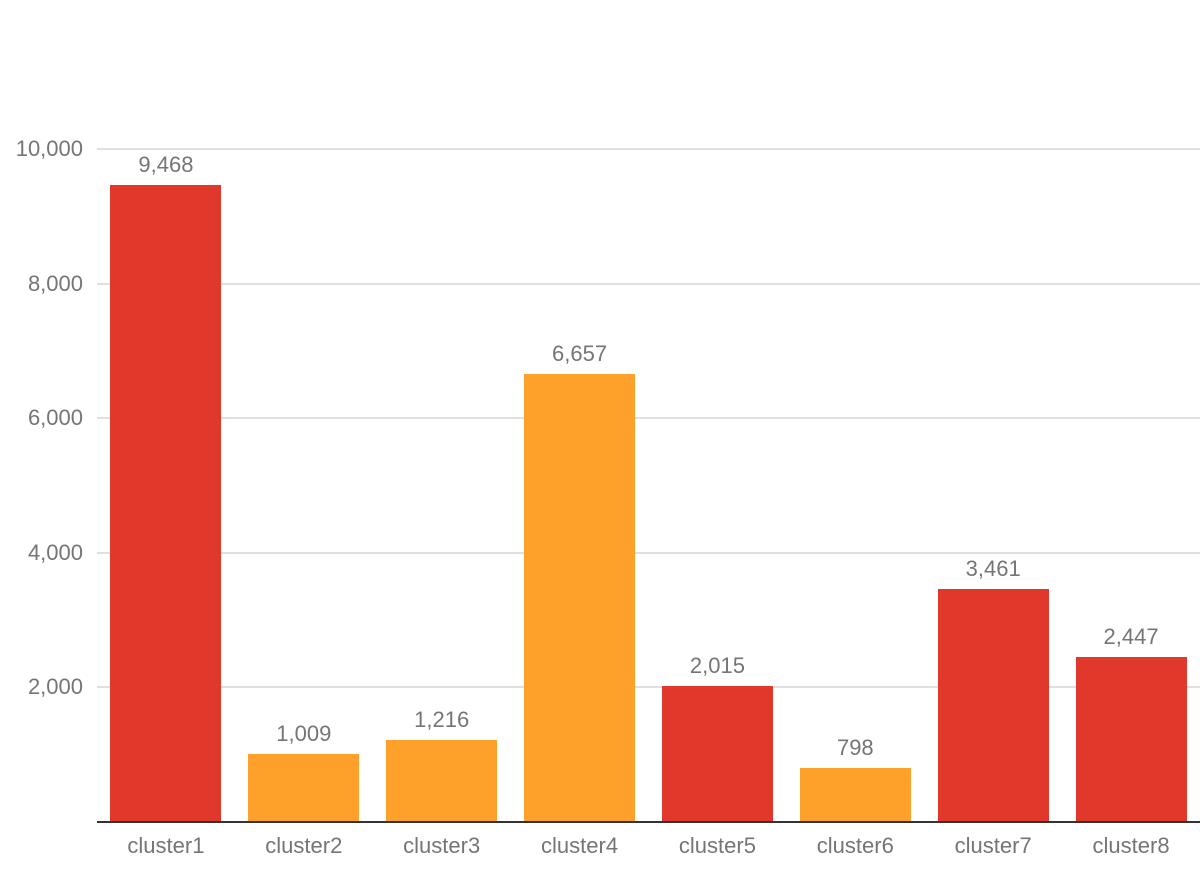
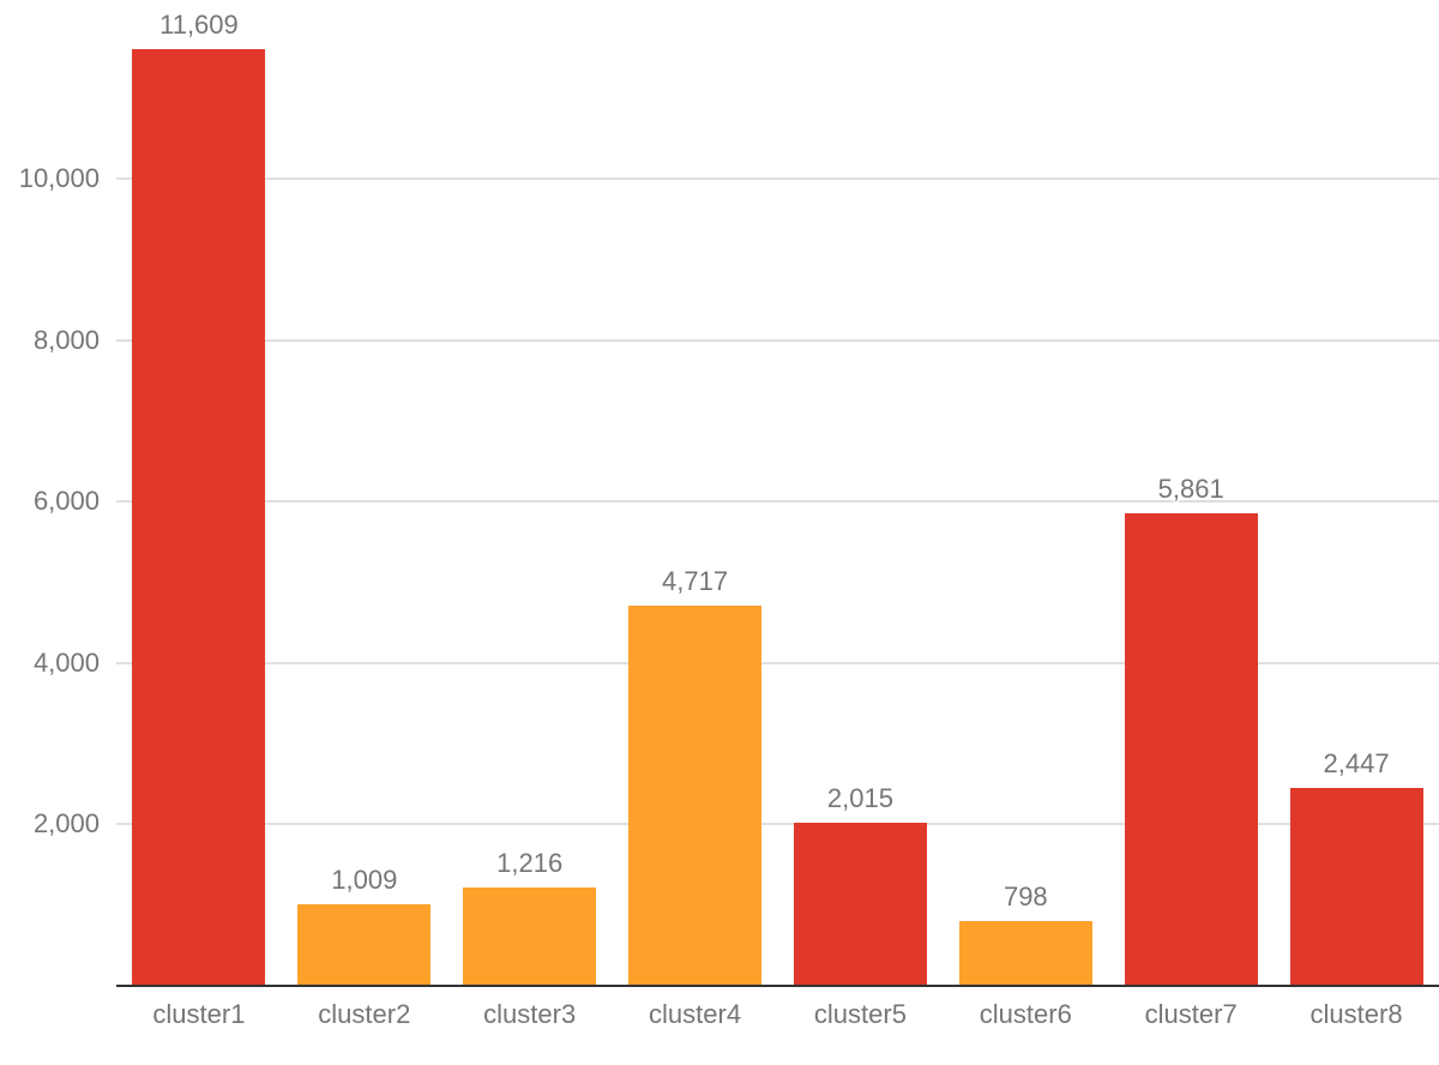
cluster1: 9,468 -> 11,609
cluster4: 6,657 -> 4,717
cluster7: 3,461 -> 5,861
